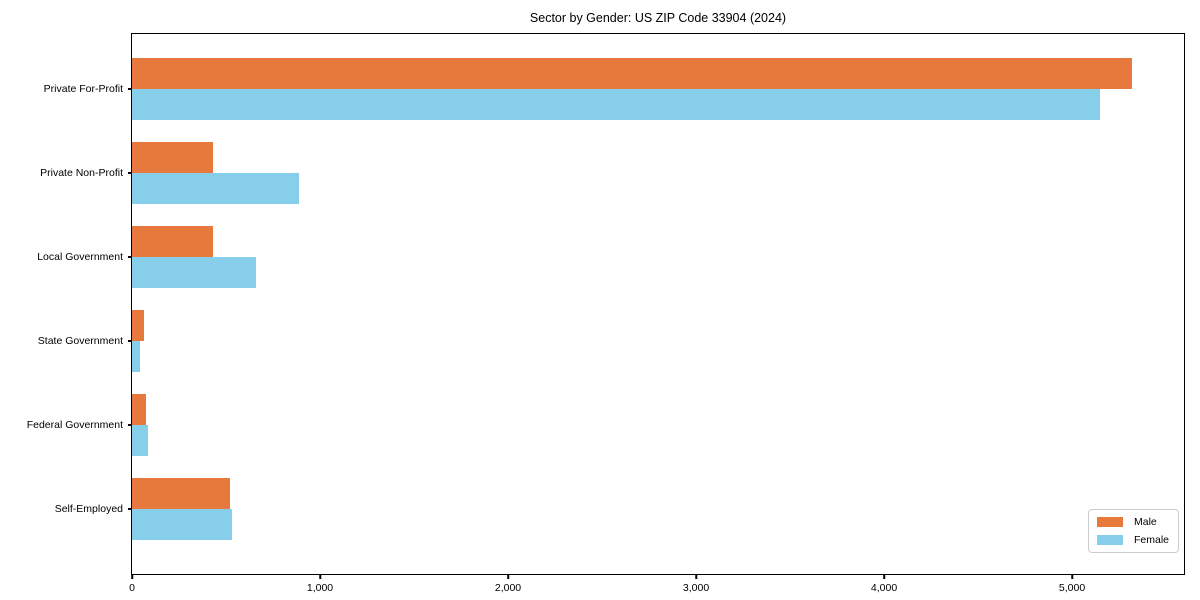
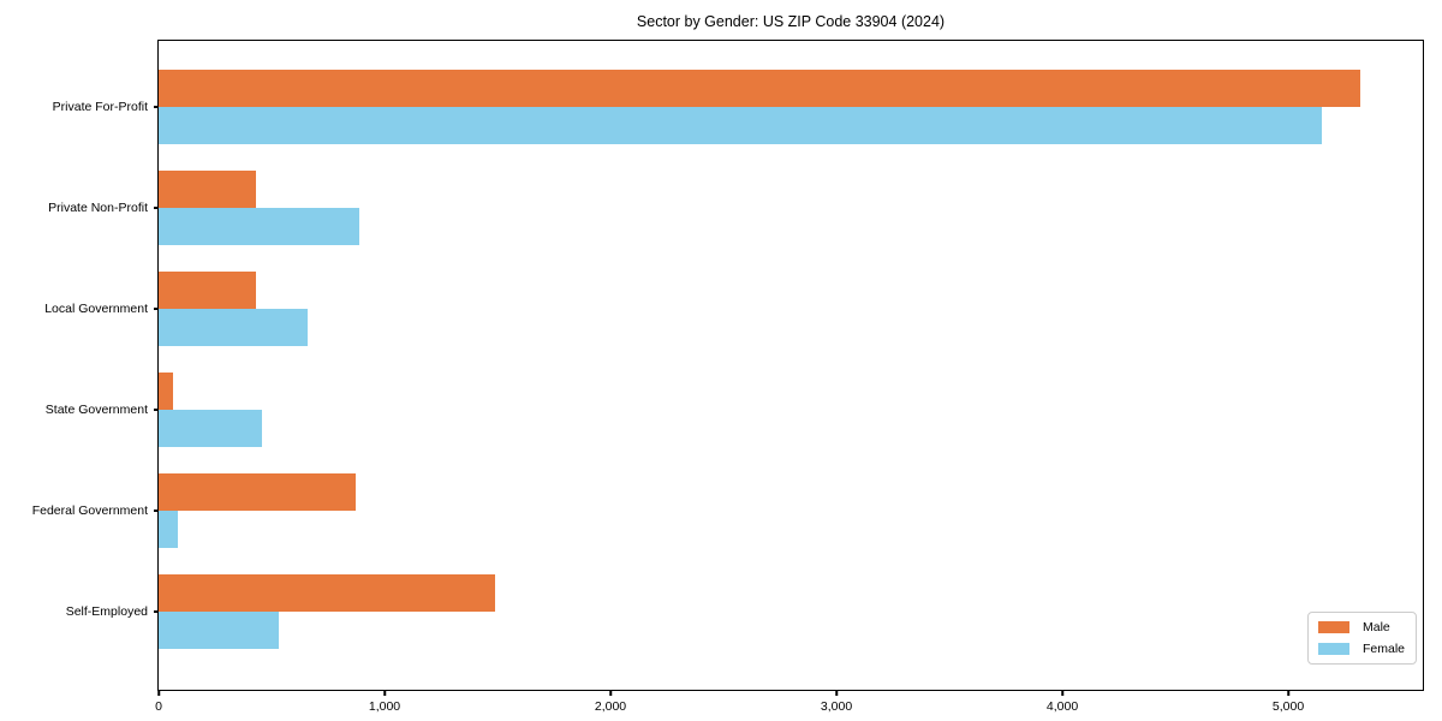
Female/State Government: 40 -> 460
Male/Federal Government: 80 -> 870
Male/Self-Employed: 520 -> 1490
